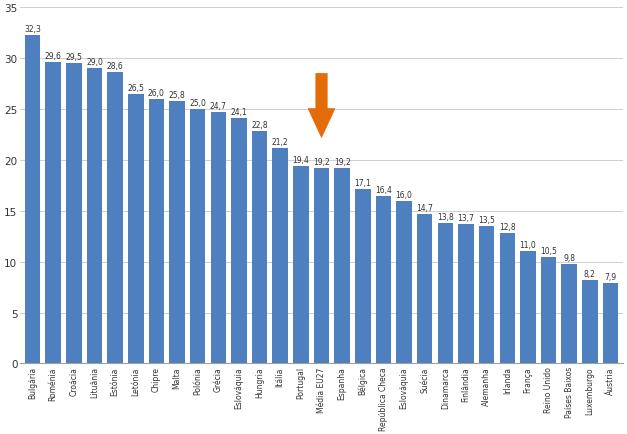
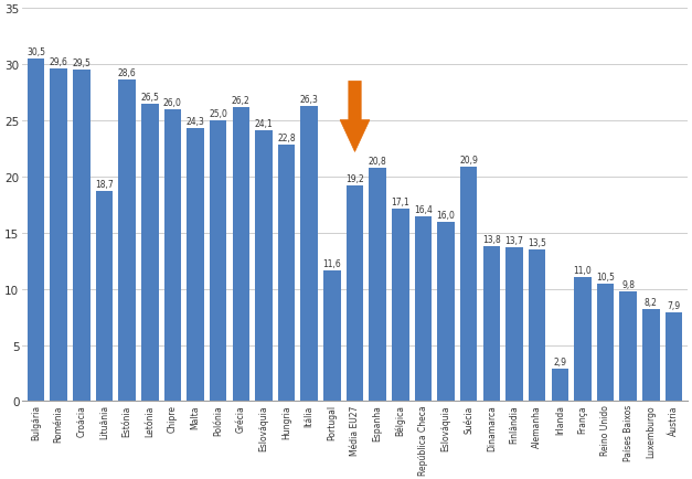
Bulgária: 32,3 -> 30,5
Lituânia: 29,0 -> 18,7
Malta: 25,8 -> 24,3
Grécia: 24,7 -> 26,2
Itália: 21,2 -> 26,3
Portugal: 19,4 -> 11,6
Espanha: 19,2 -> 20,8
Suécia: 14,7 -> 20,9
Irlanda: 12,8 -> 2,9
